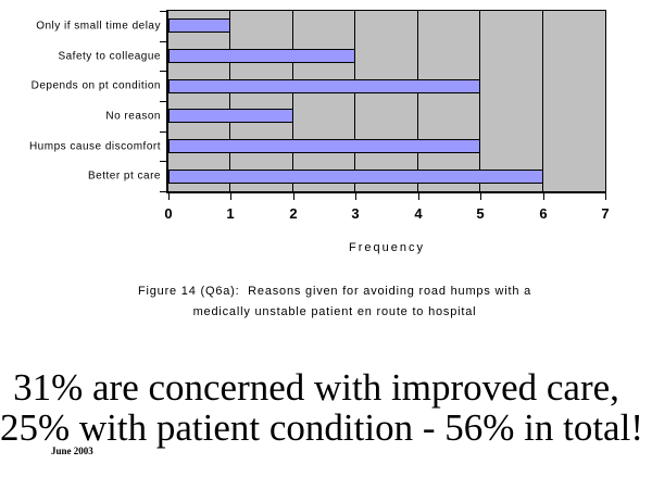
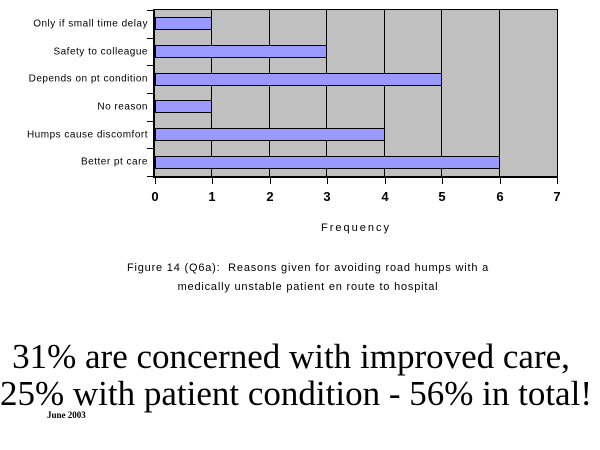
No reason: 2 -> 1
Humps cause discomfort: 5 -> 4
